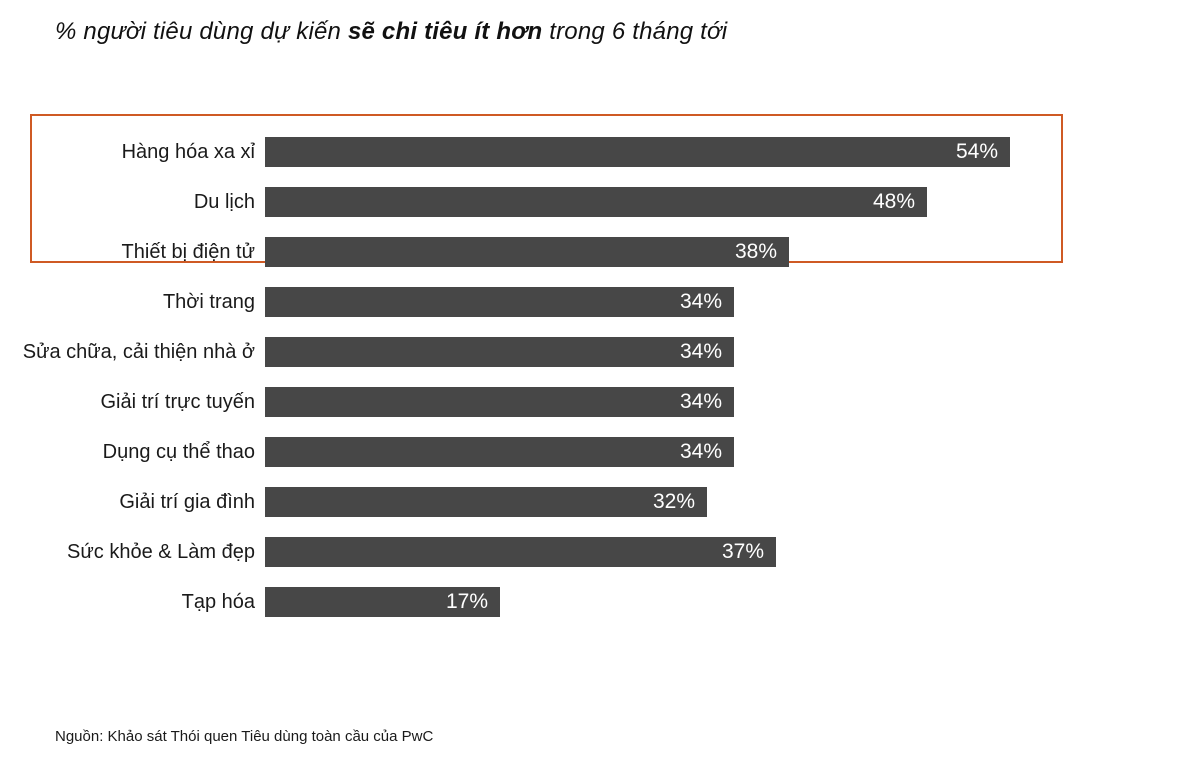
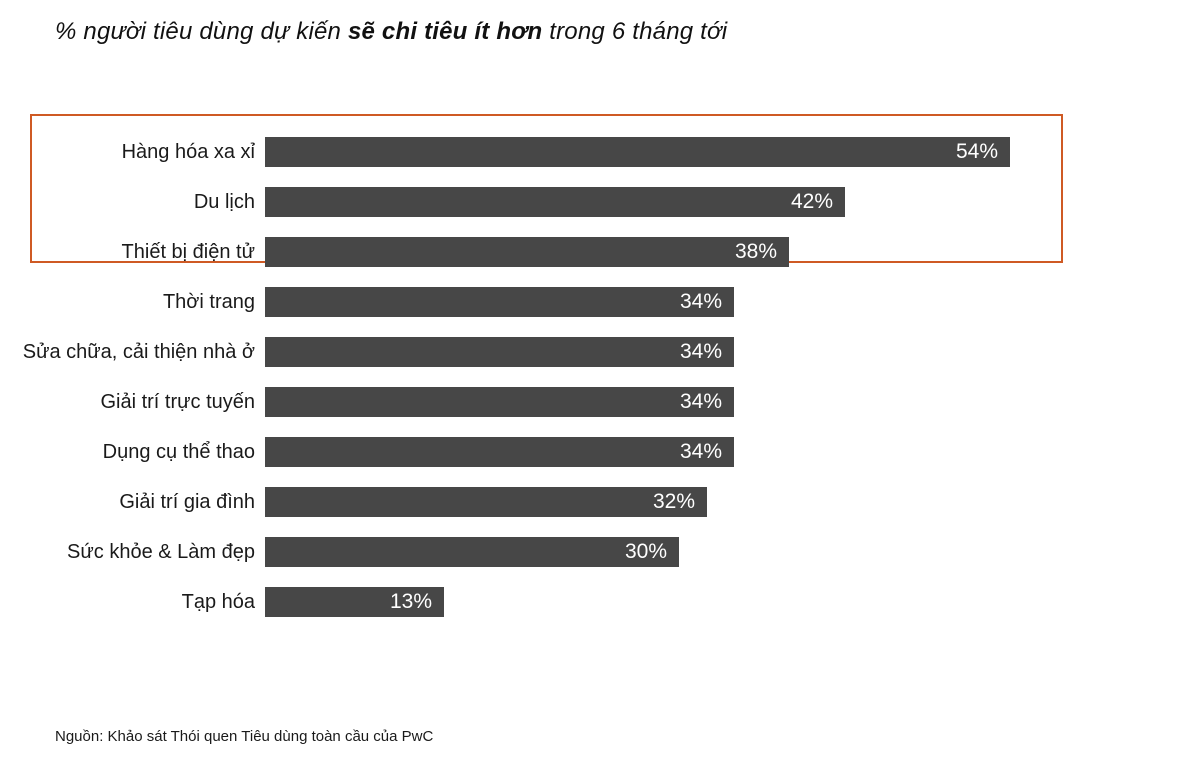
Du lịch: 48% -> 42%
Sức khỏe & Làm đẹp: 37% -> 30%
Tạp hóa: 17% -> 13%
